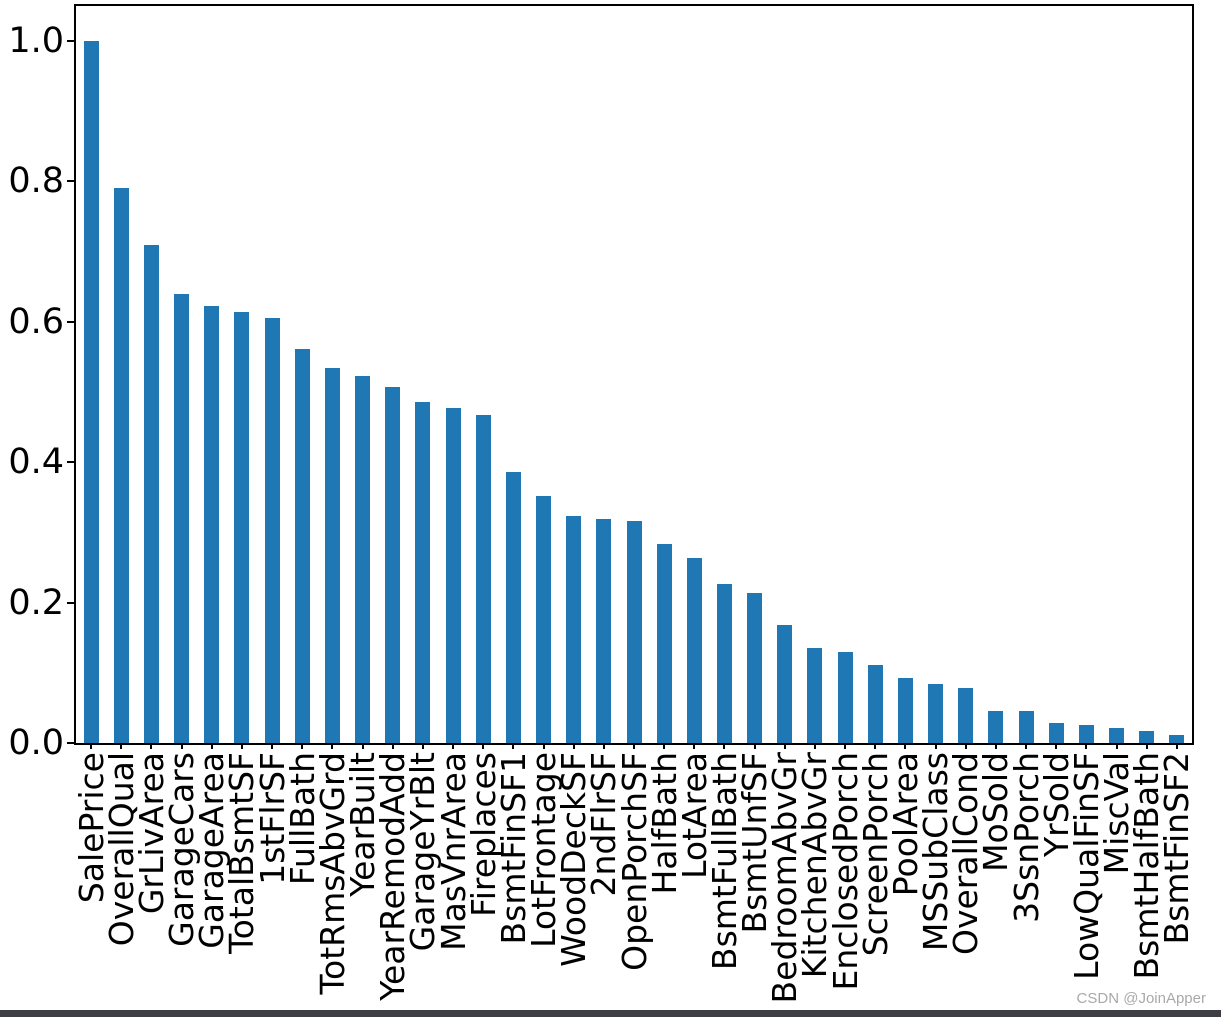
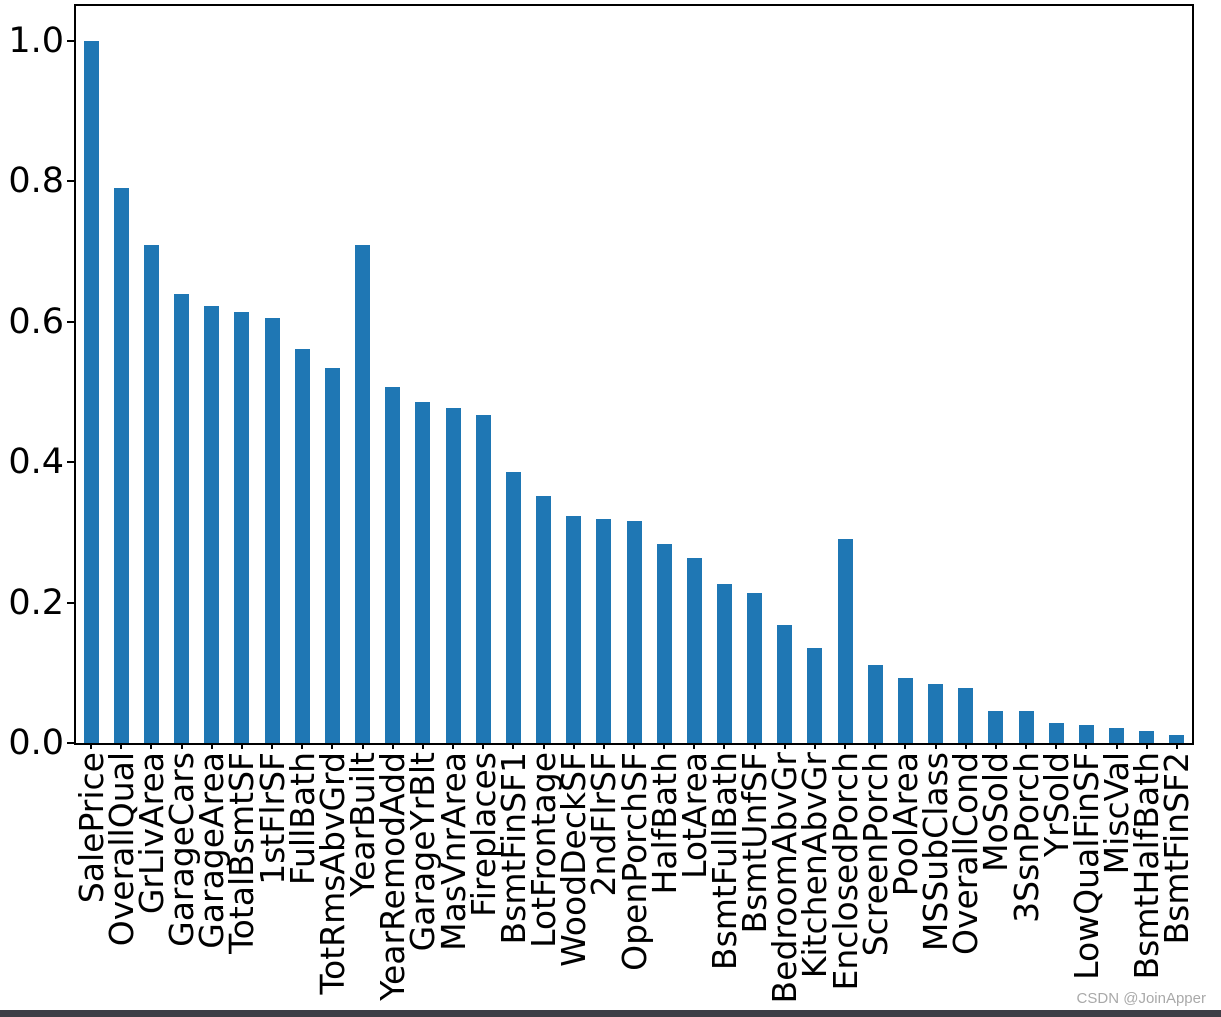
YearBuilt: 0.52 -> 0.71
EnclosedPorch: 0.13 -> 0.29
